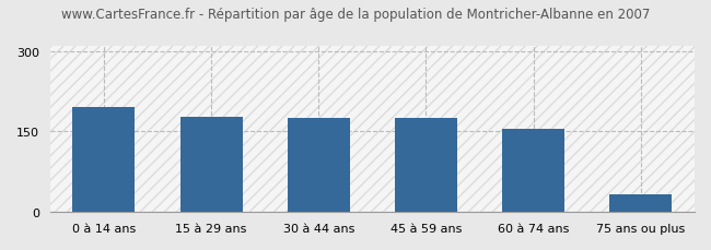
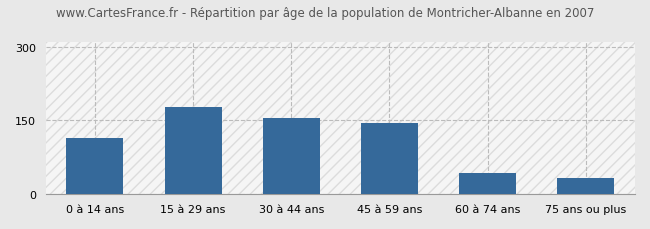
0 à 14 ans: 195 -> 115
30 à 44 ans: 175 -> 154
45 à 59 ans: 175 -> 145
60 à 74 ans: 155 -> 43
